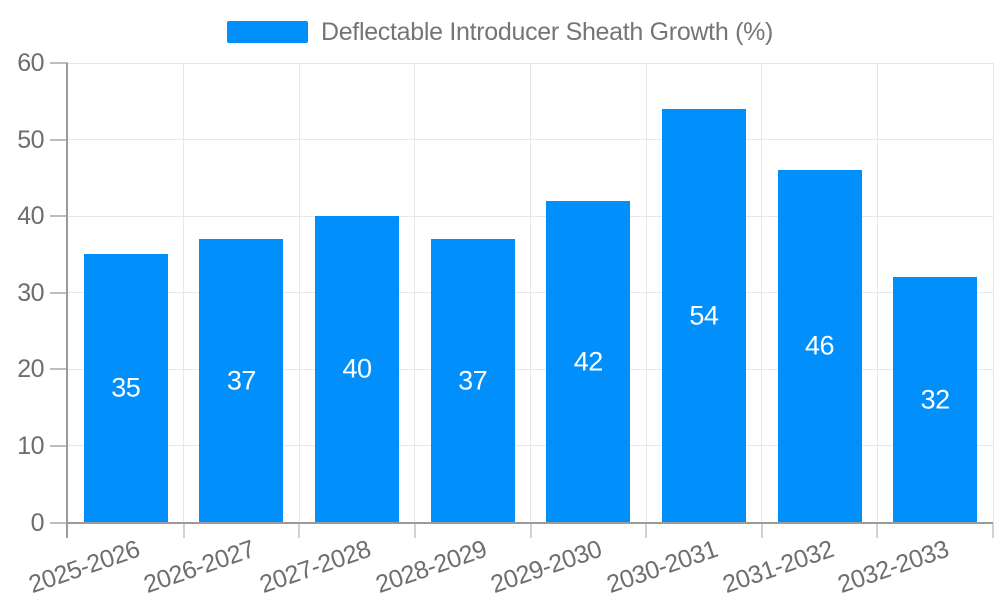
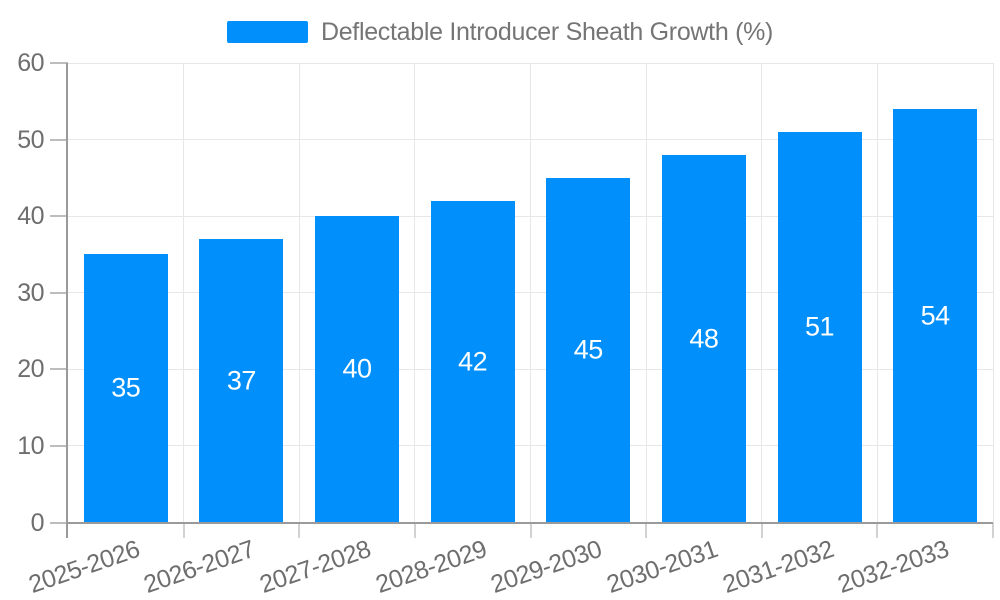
2028-2029: 37 -> 42
2029-2030: 42 -> 45
2030-2031: 54 -> 48
2031-2032: 46 -> 51
2032-2033: 32 -> 54
